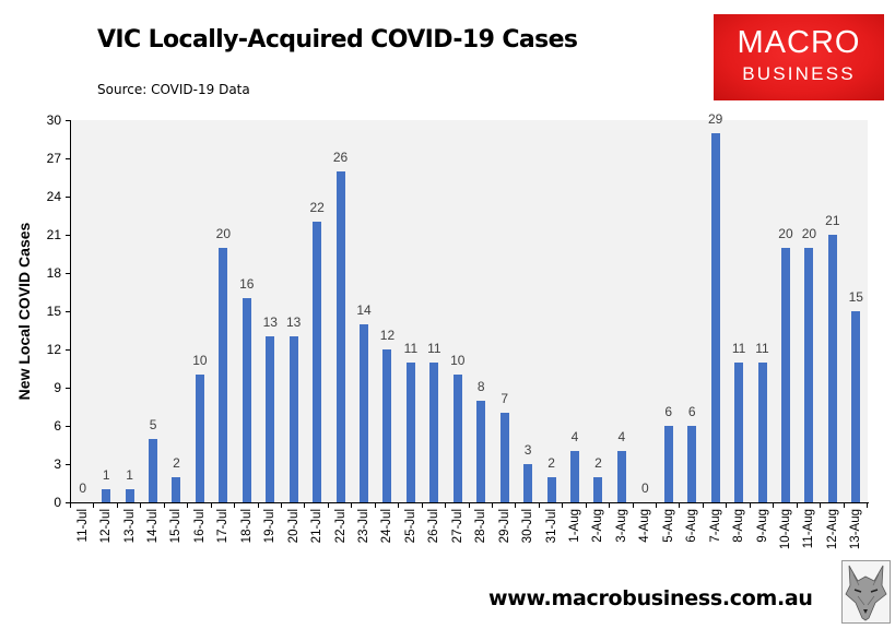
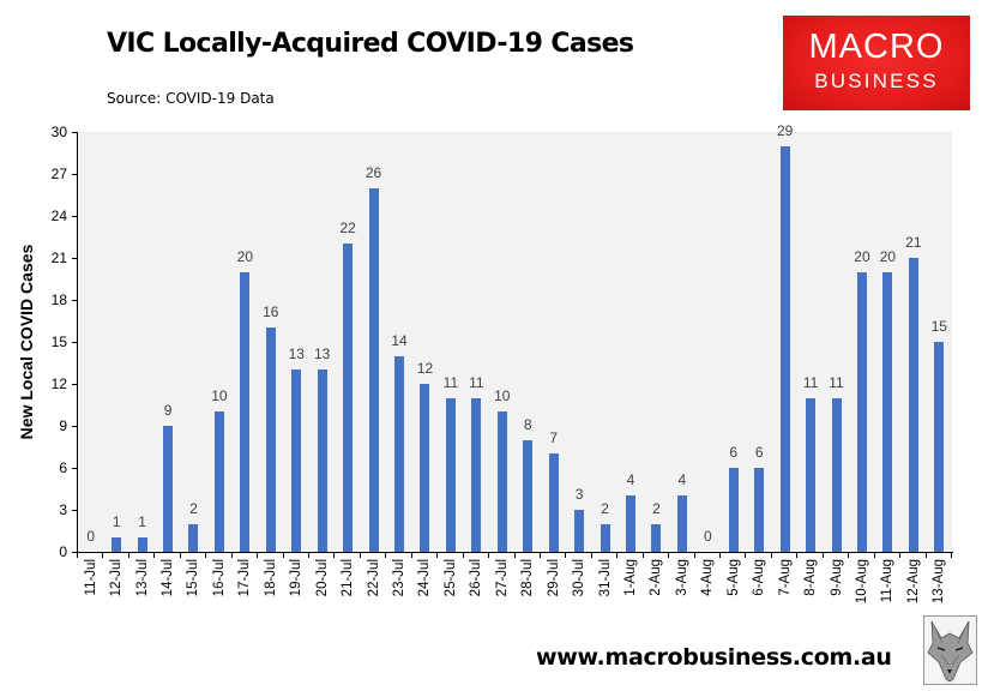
14-Jul: 5 -> 9
